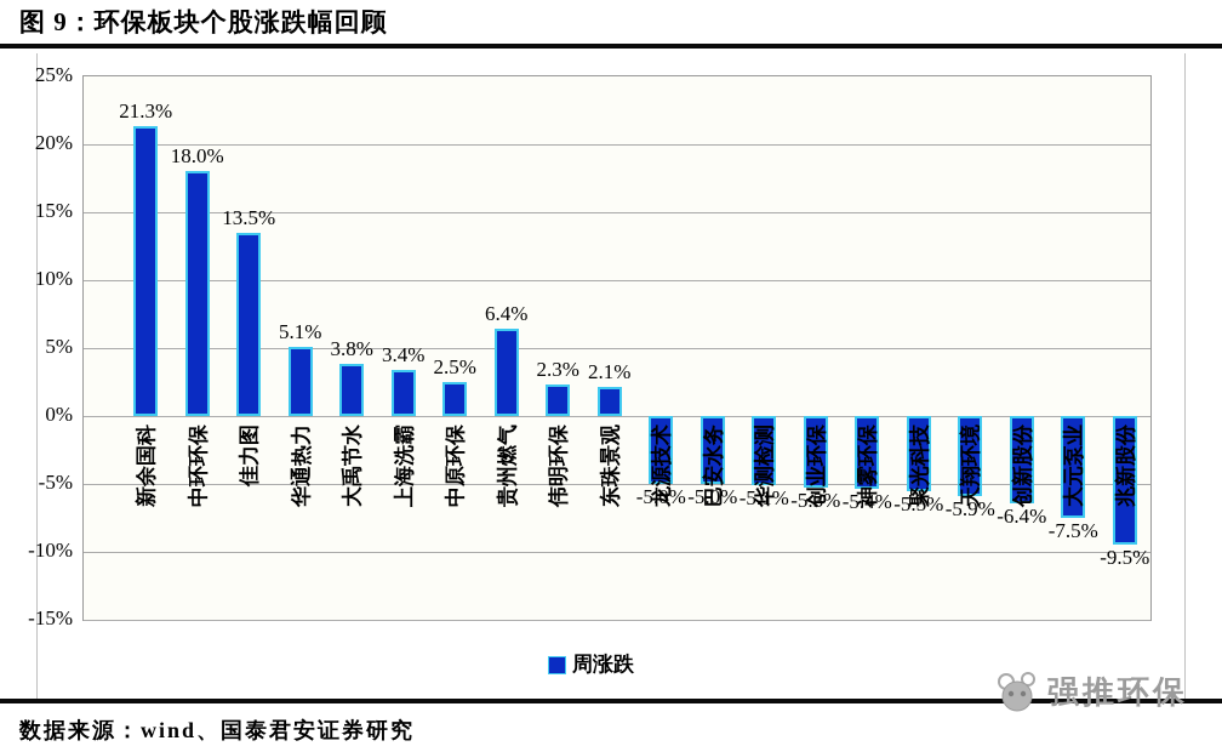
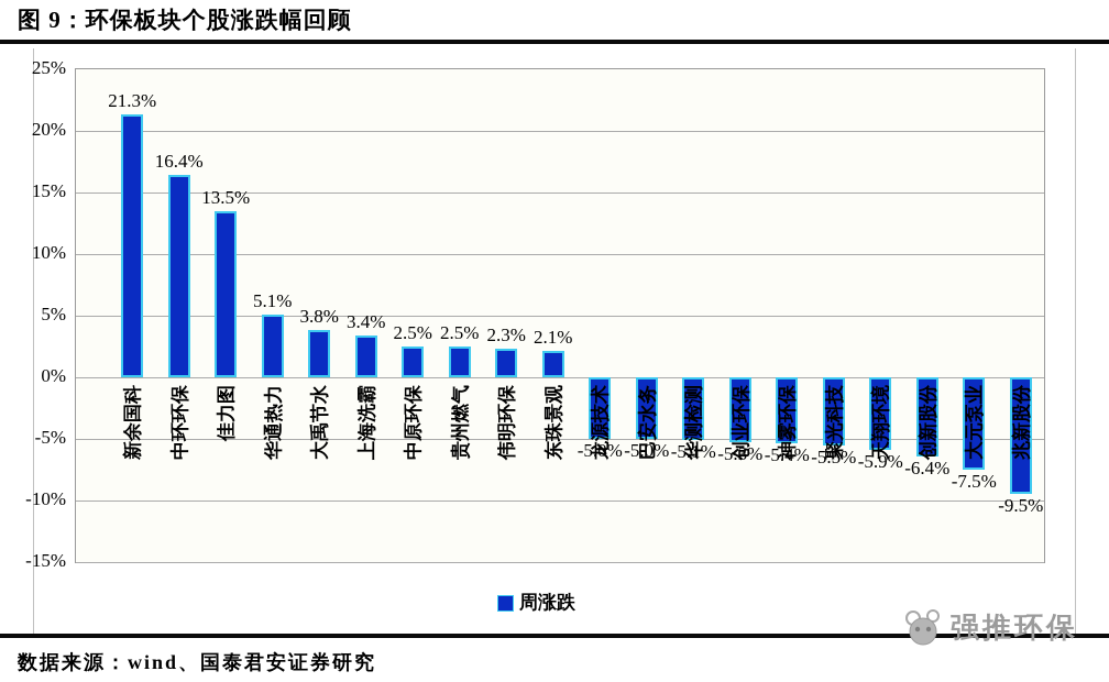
中环环保: 18.0% -> 16.4%
贵州燃气: 6.4% -> 2.5%
